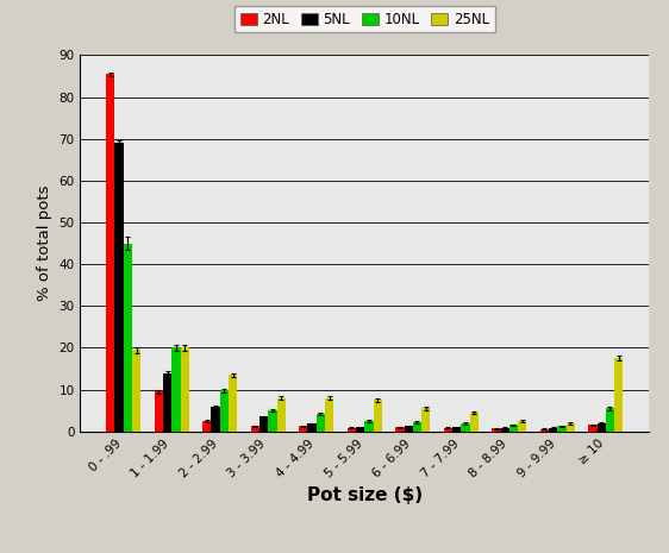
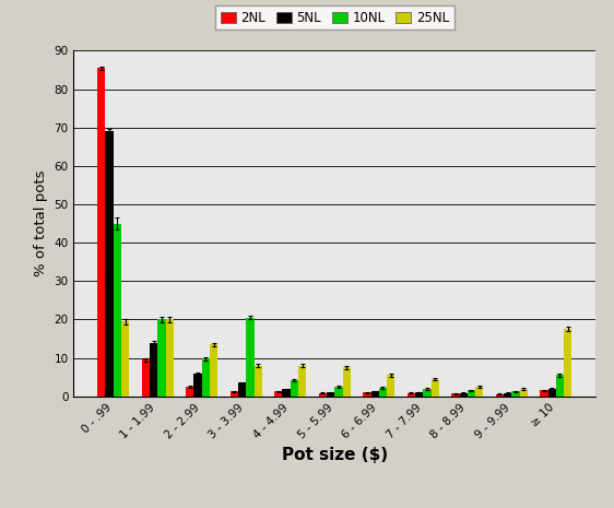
10NL/3 - 3.99: 5.0 -> 20.5
